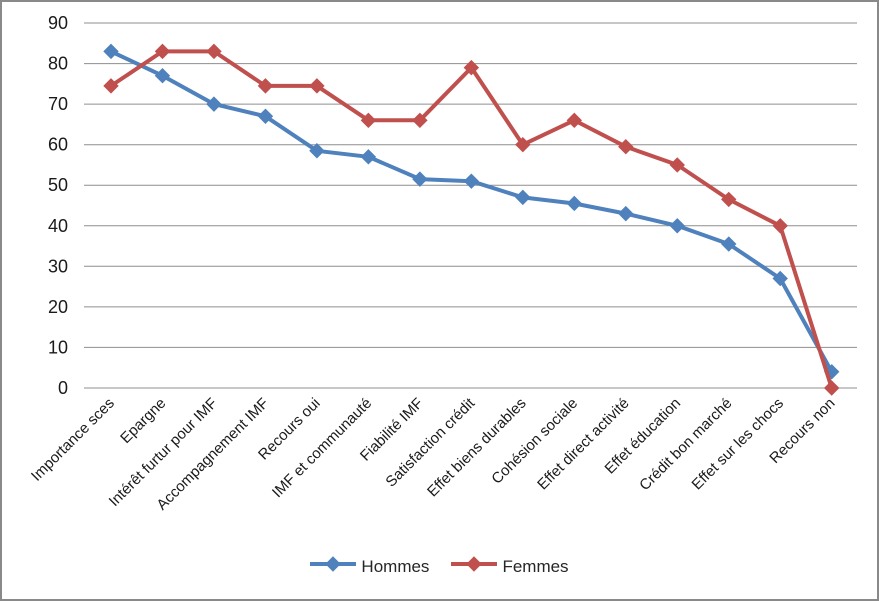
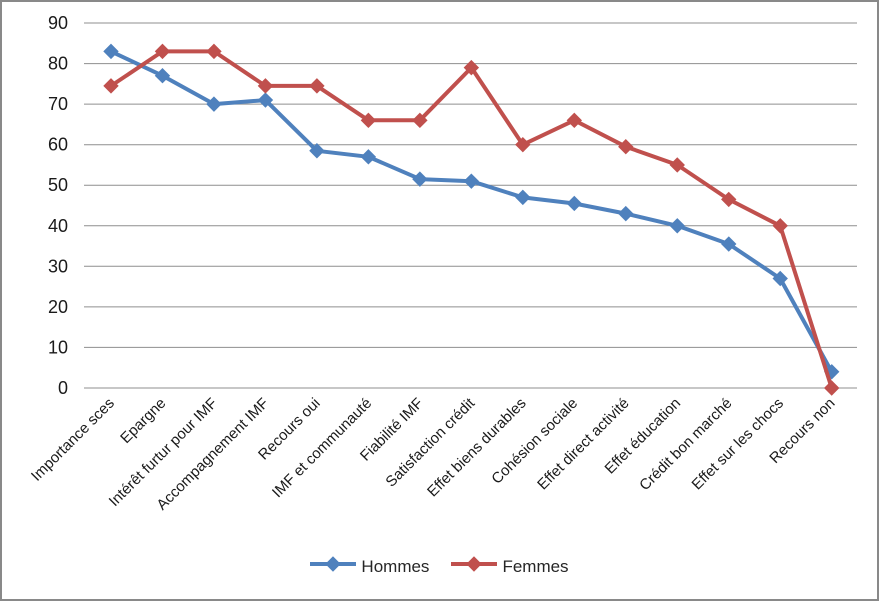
Hommes/Accompagnement IMF: 67 -> 71
